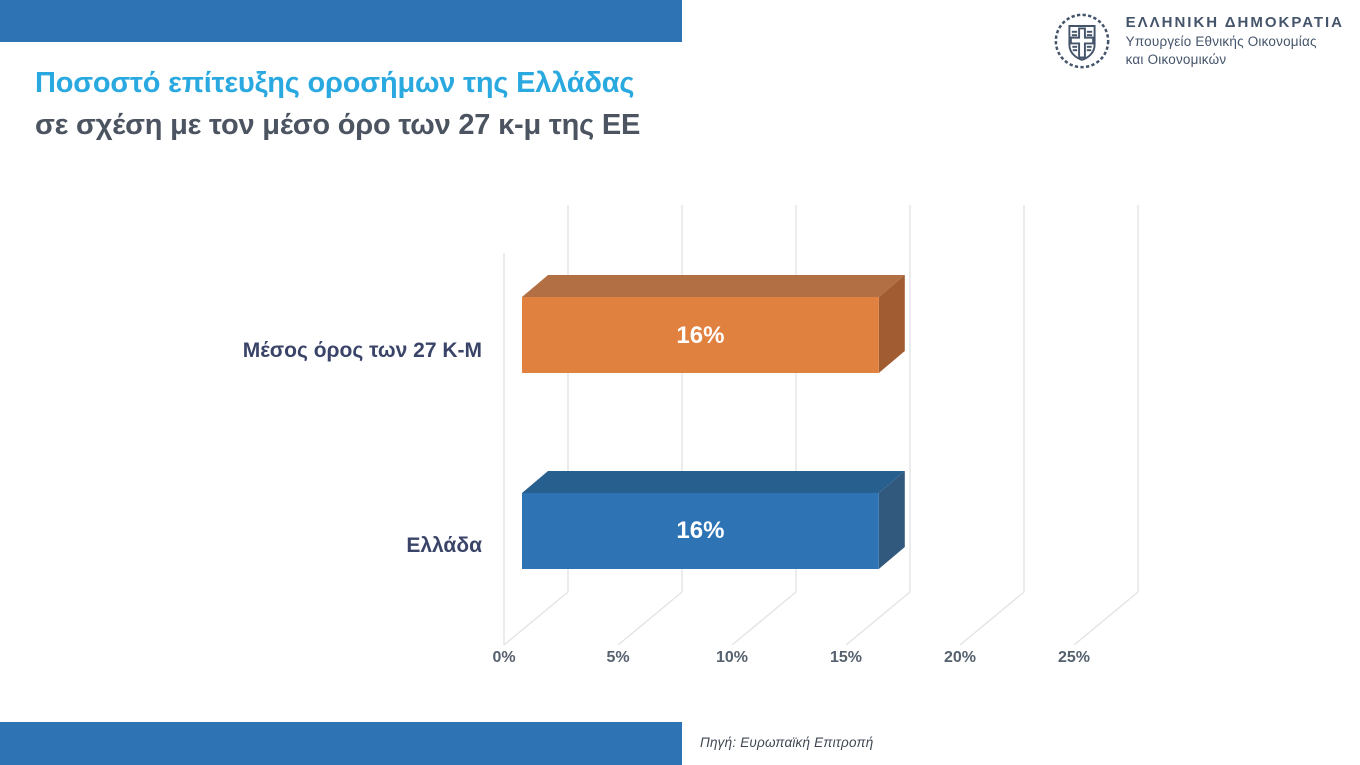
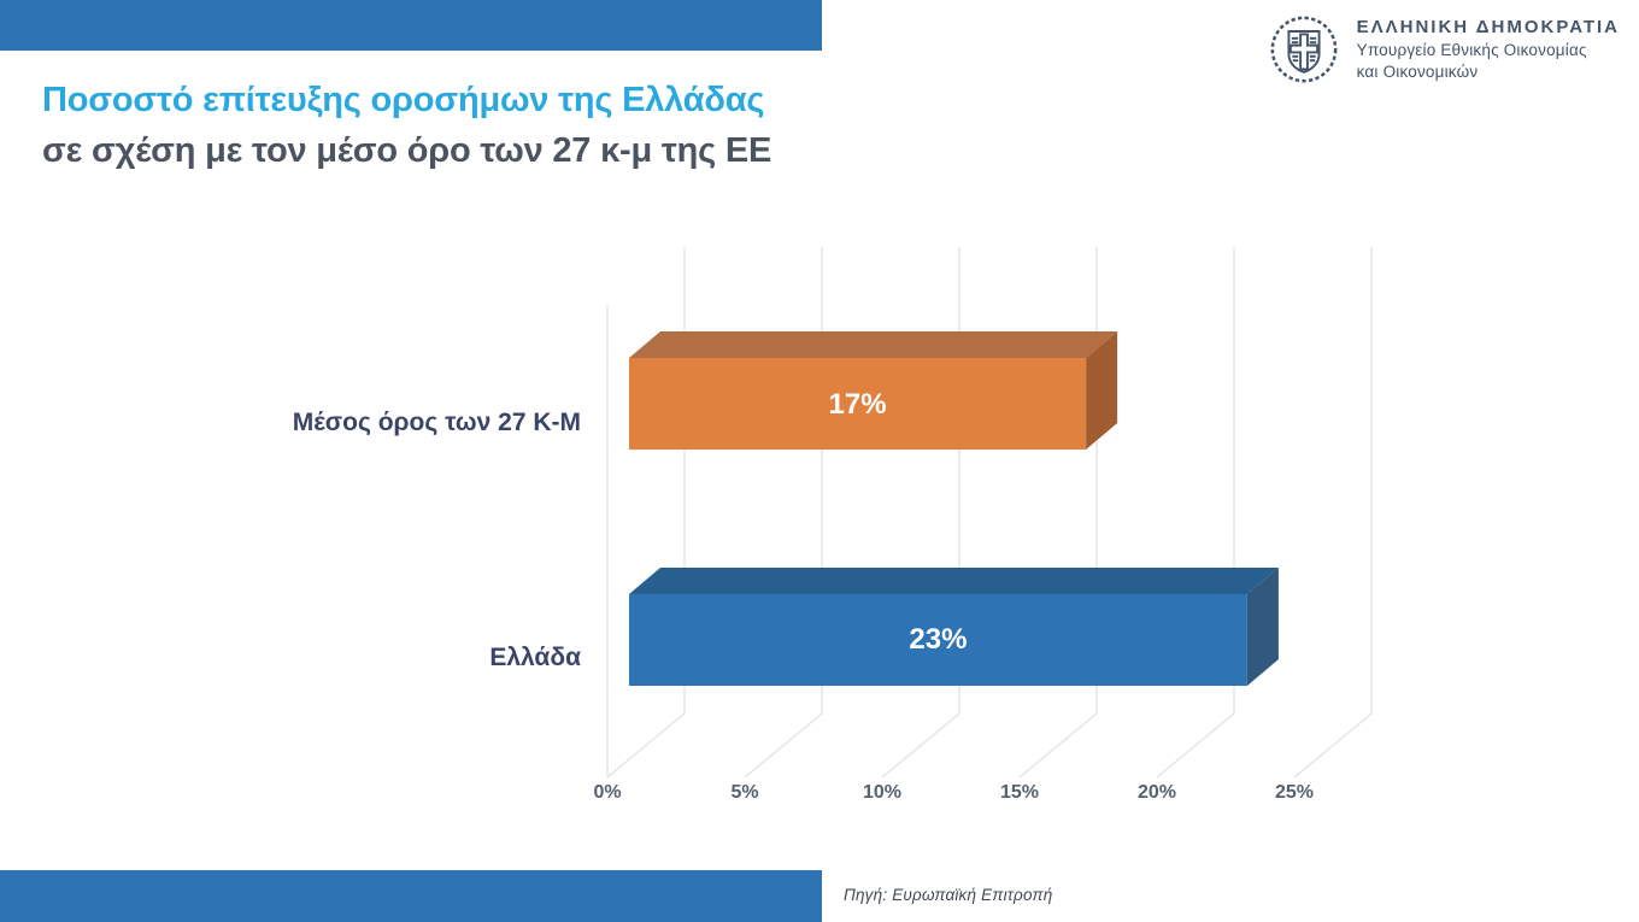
Μέσος όρος των 27 Κ-Μ: 16% -> 17%
Ελλάδα: 16% -> 23%
